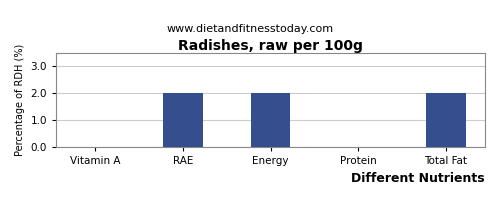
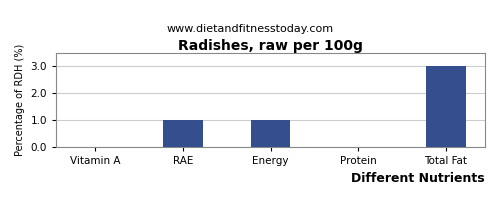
RAE: 2 -> 1
Energy: 2 -> 1
Total Fat: 2 -> 3
